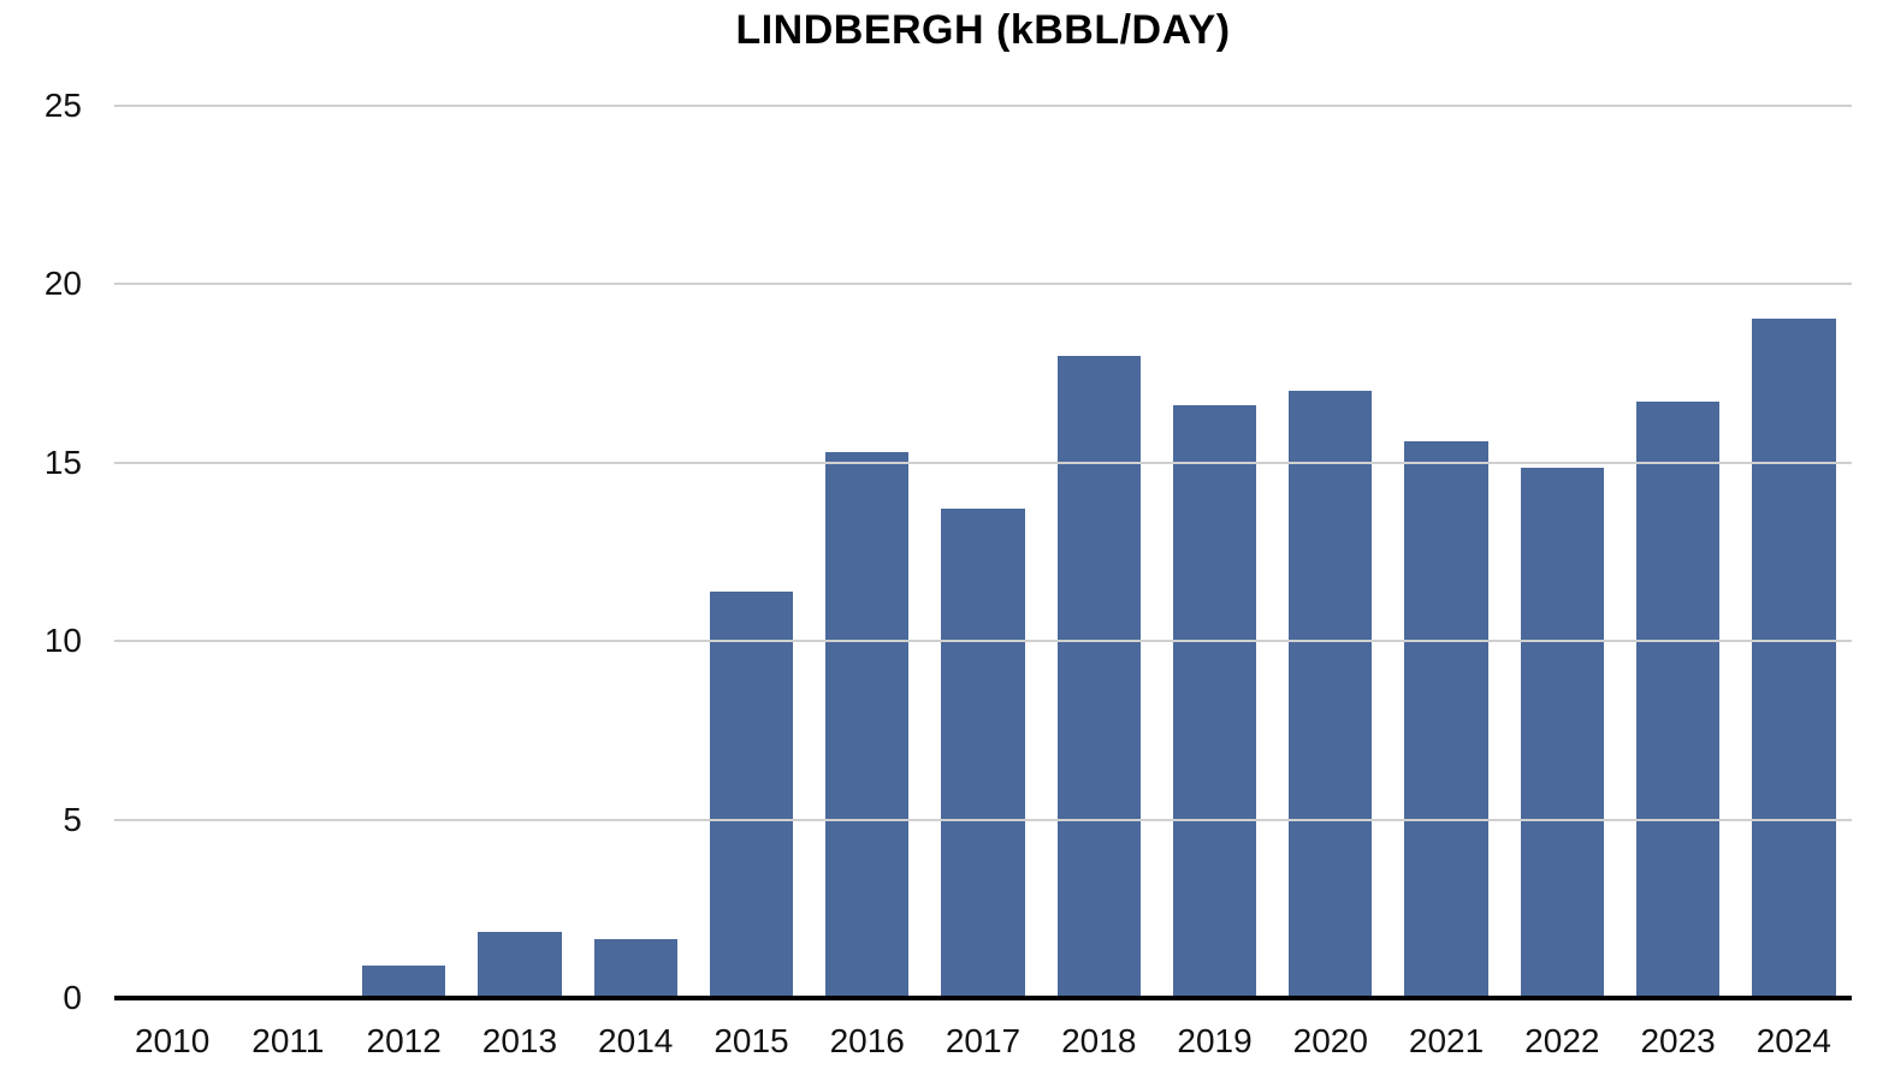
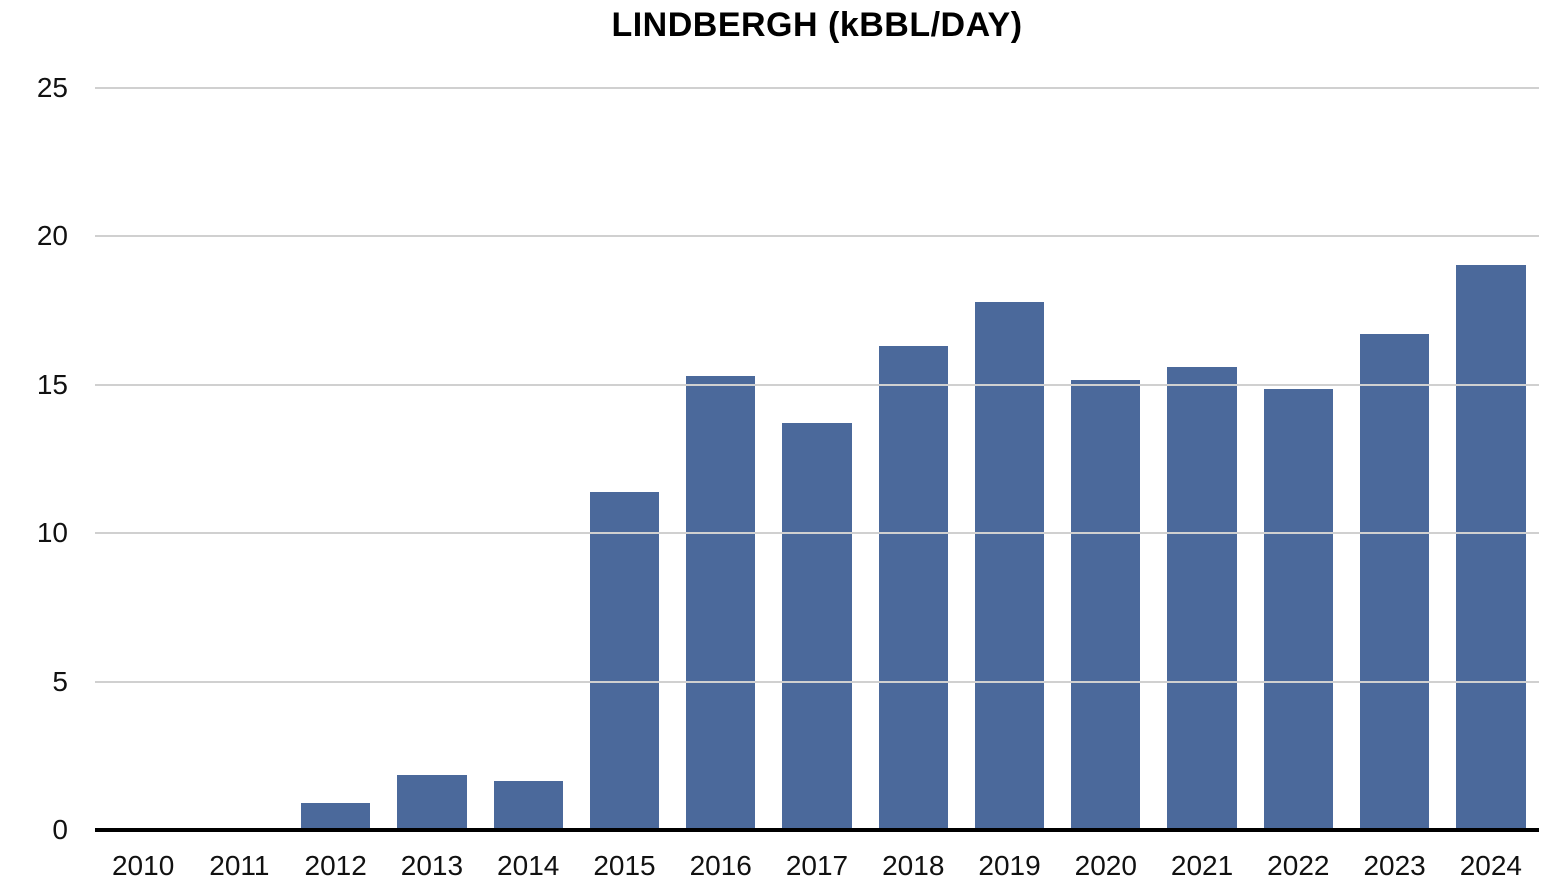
2018: 18.0 -> 16.3
2019: 16.6 -> 17.8
2020: 17.0 -> 15.2
